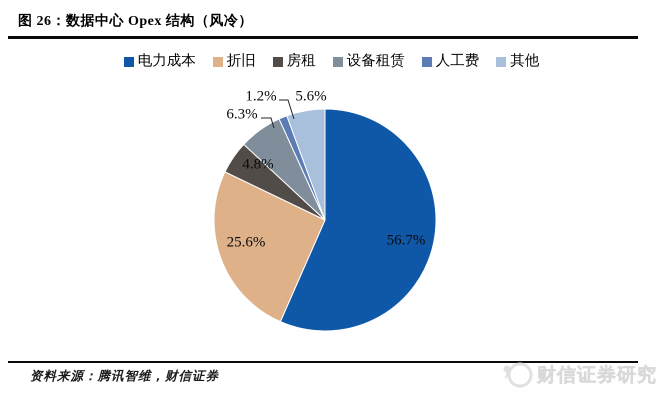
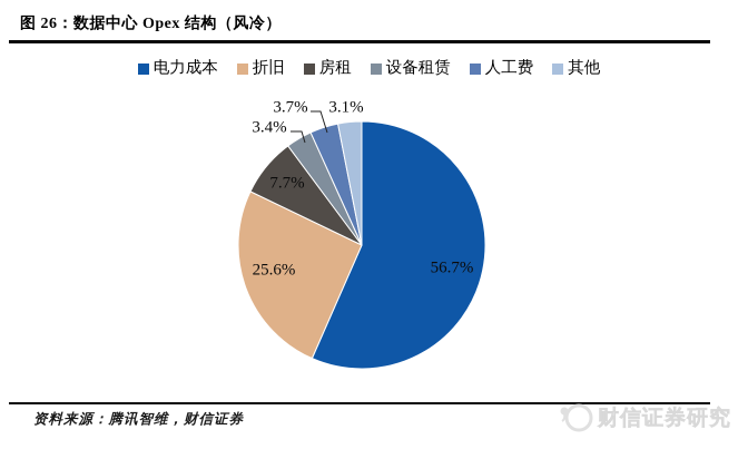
房租: 4.8% -> 7.7%
设备租赁: 6.3% -> 3.4%
人工费: 1.2% -> 3.7%
其他: 5.6% -> 3.1%
